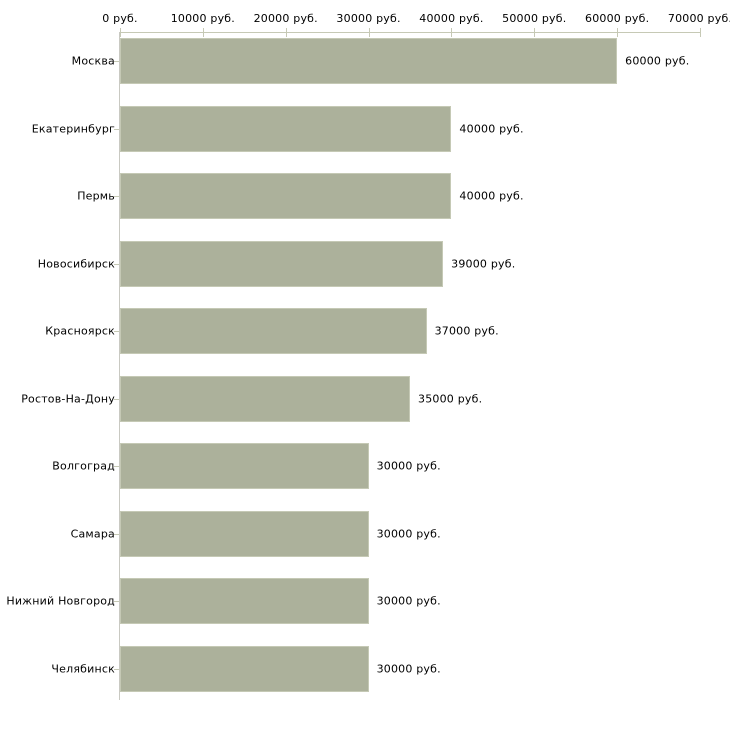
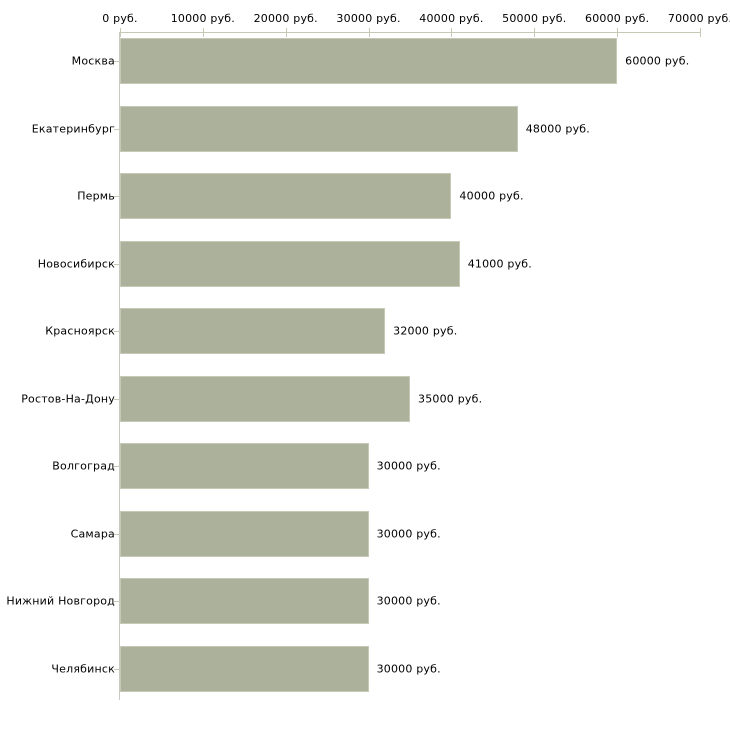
Екатеринбург: 40000 -> 48000
Новосибирск: 39000 -> 41000
Красноярск: 37000 -> 32000
